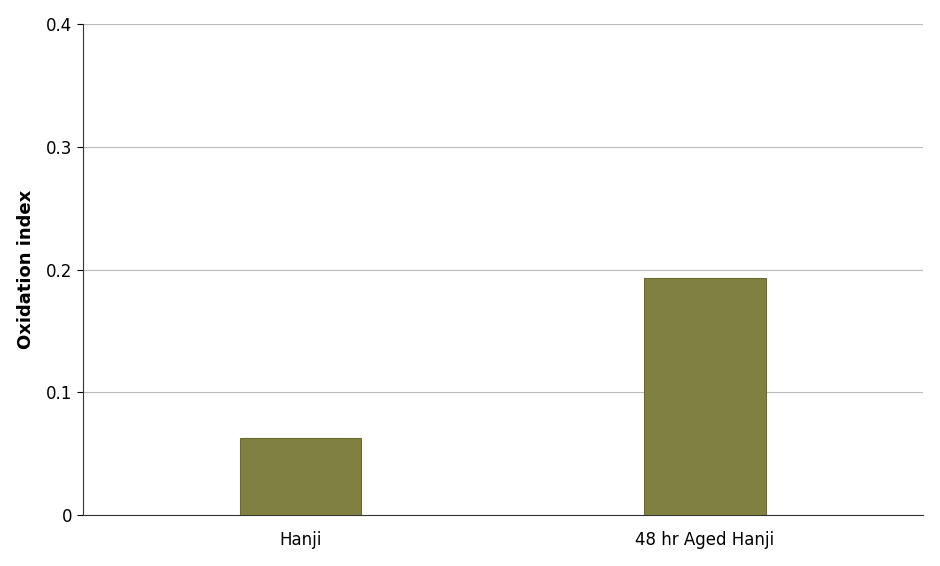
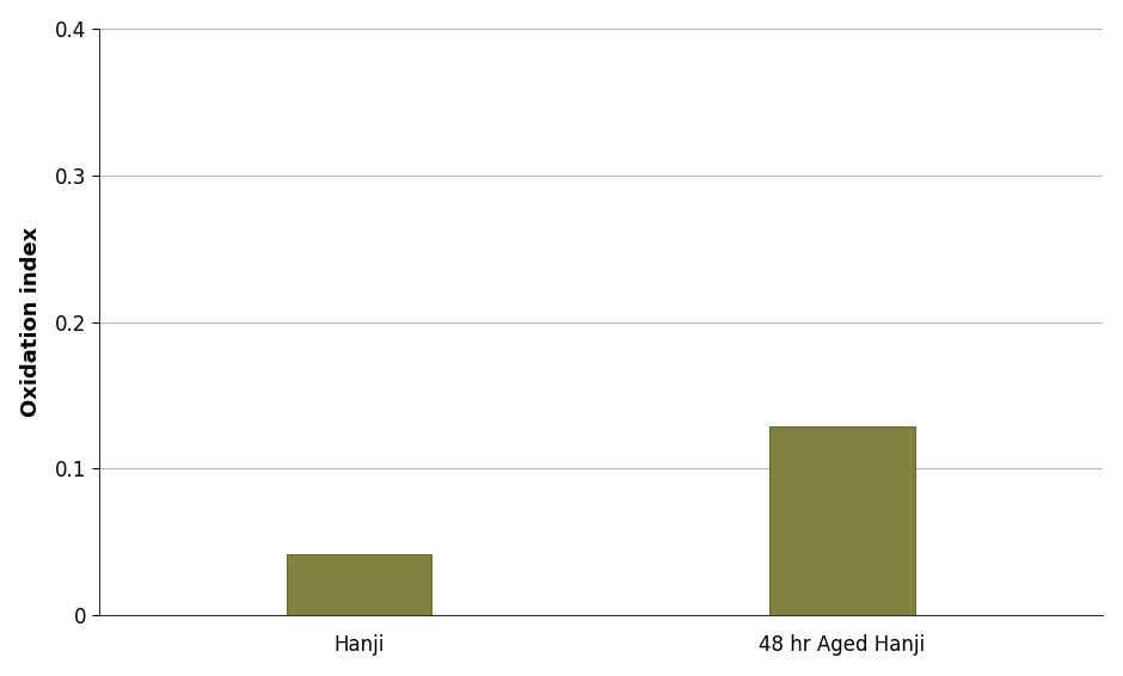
Hanji: 0.063 -> 0.042
48 hr Aged Hanji: 0.193 -> 0.129
